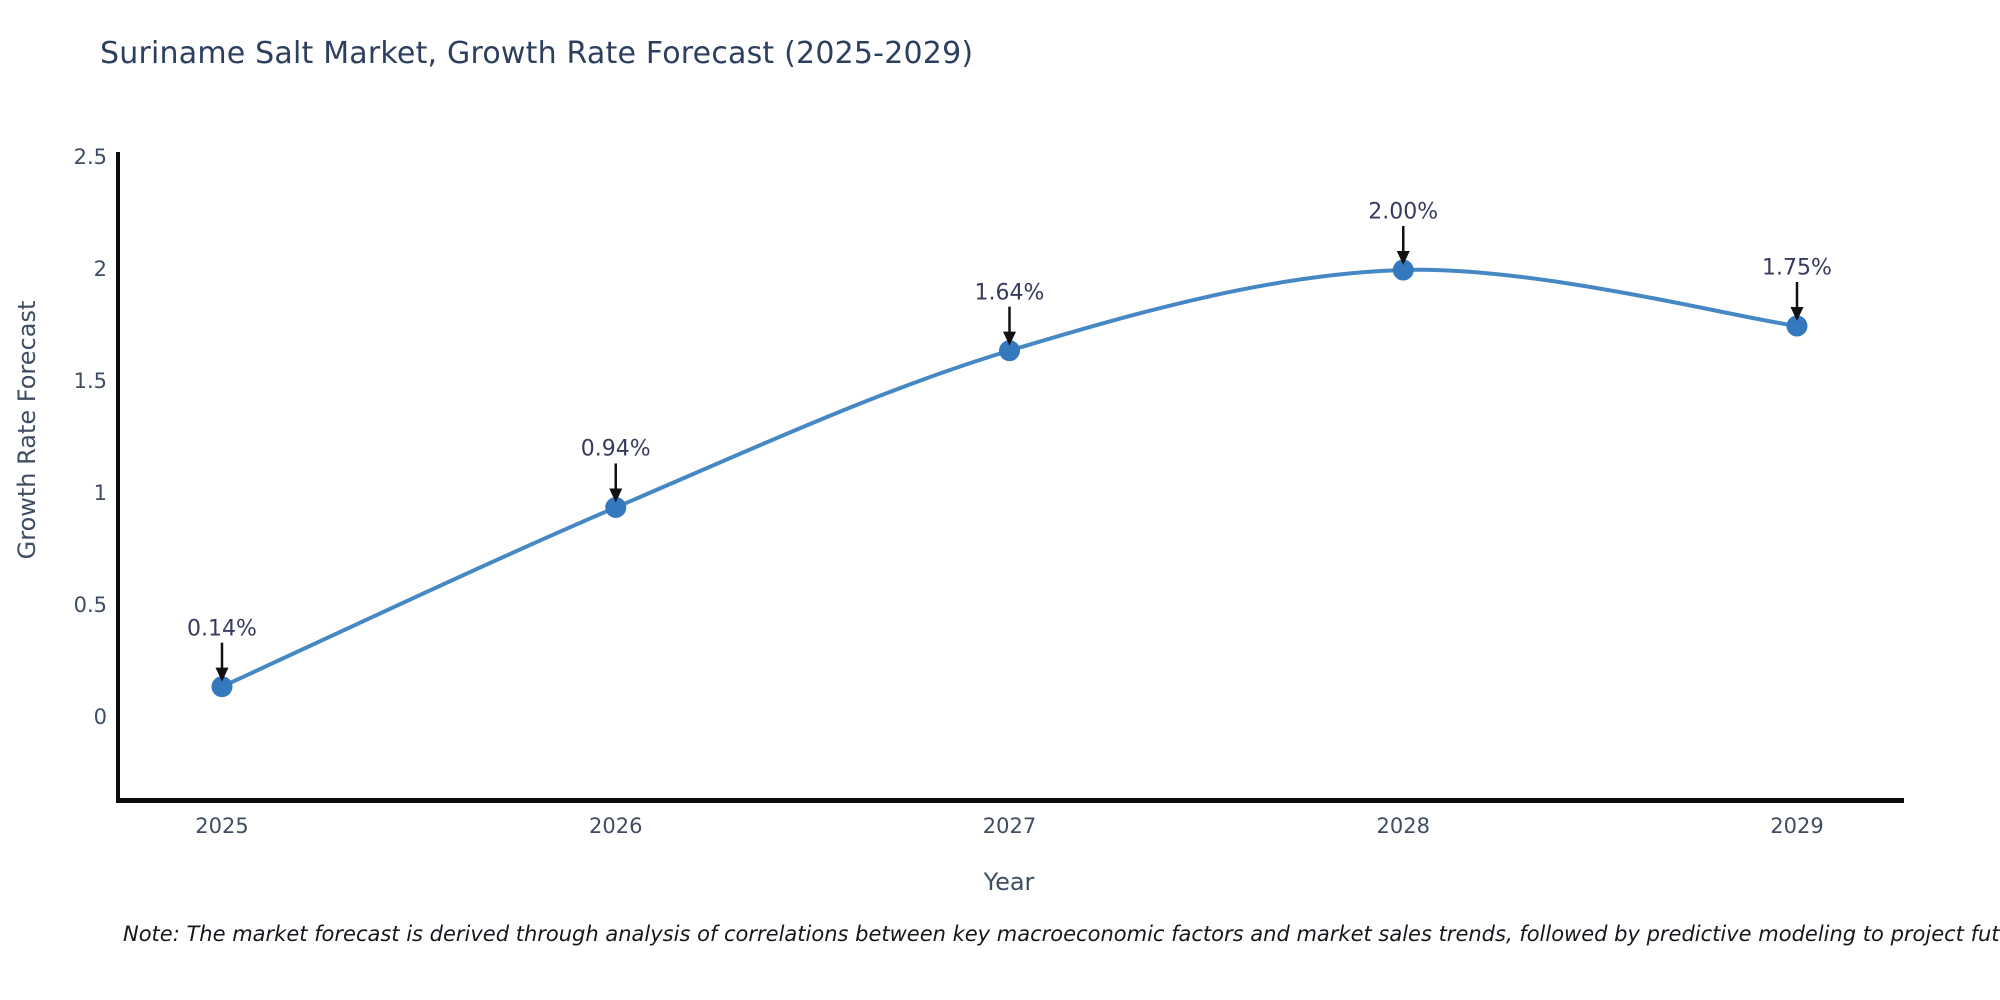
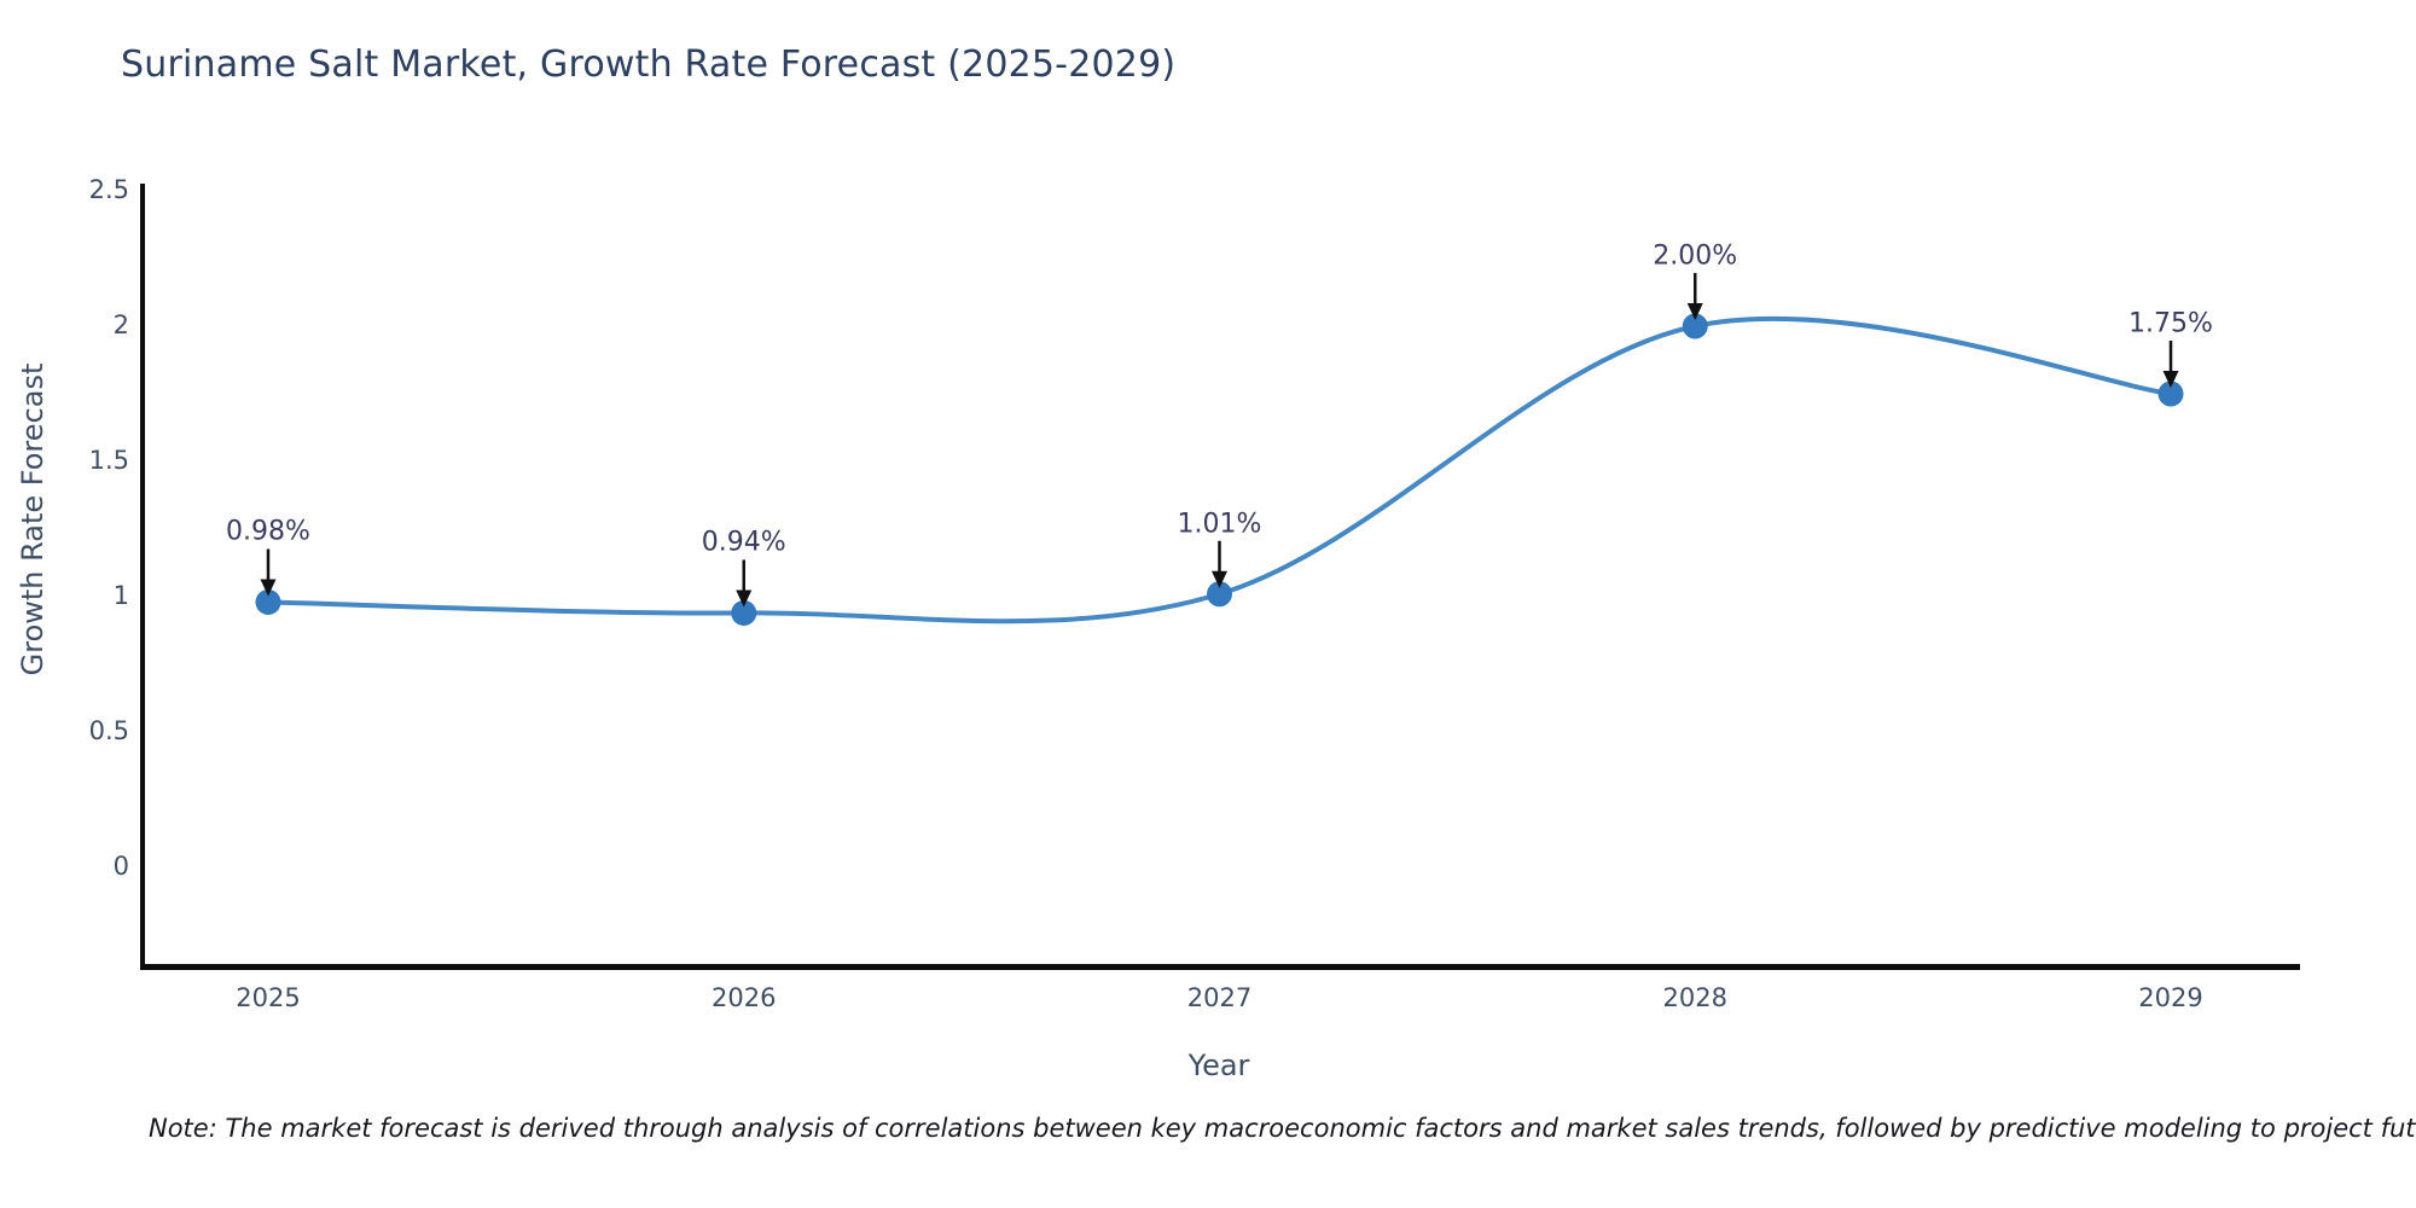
2025: 0.14% -> 0.98%
2027: 1.64% -> 1.01%
